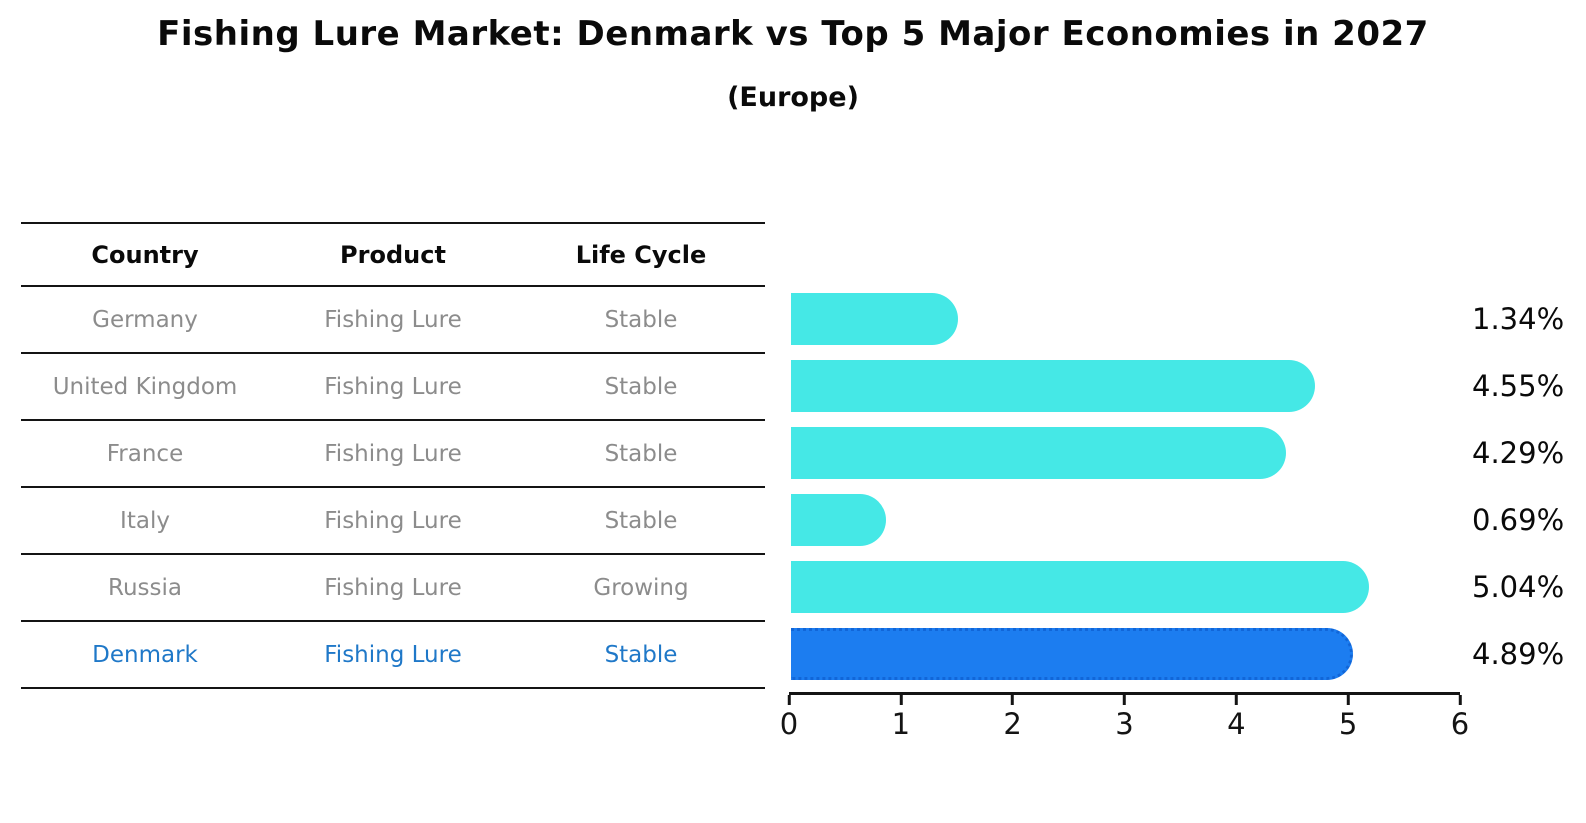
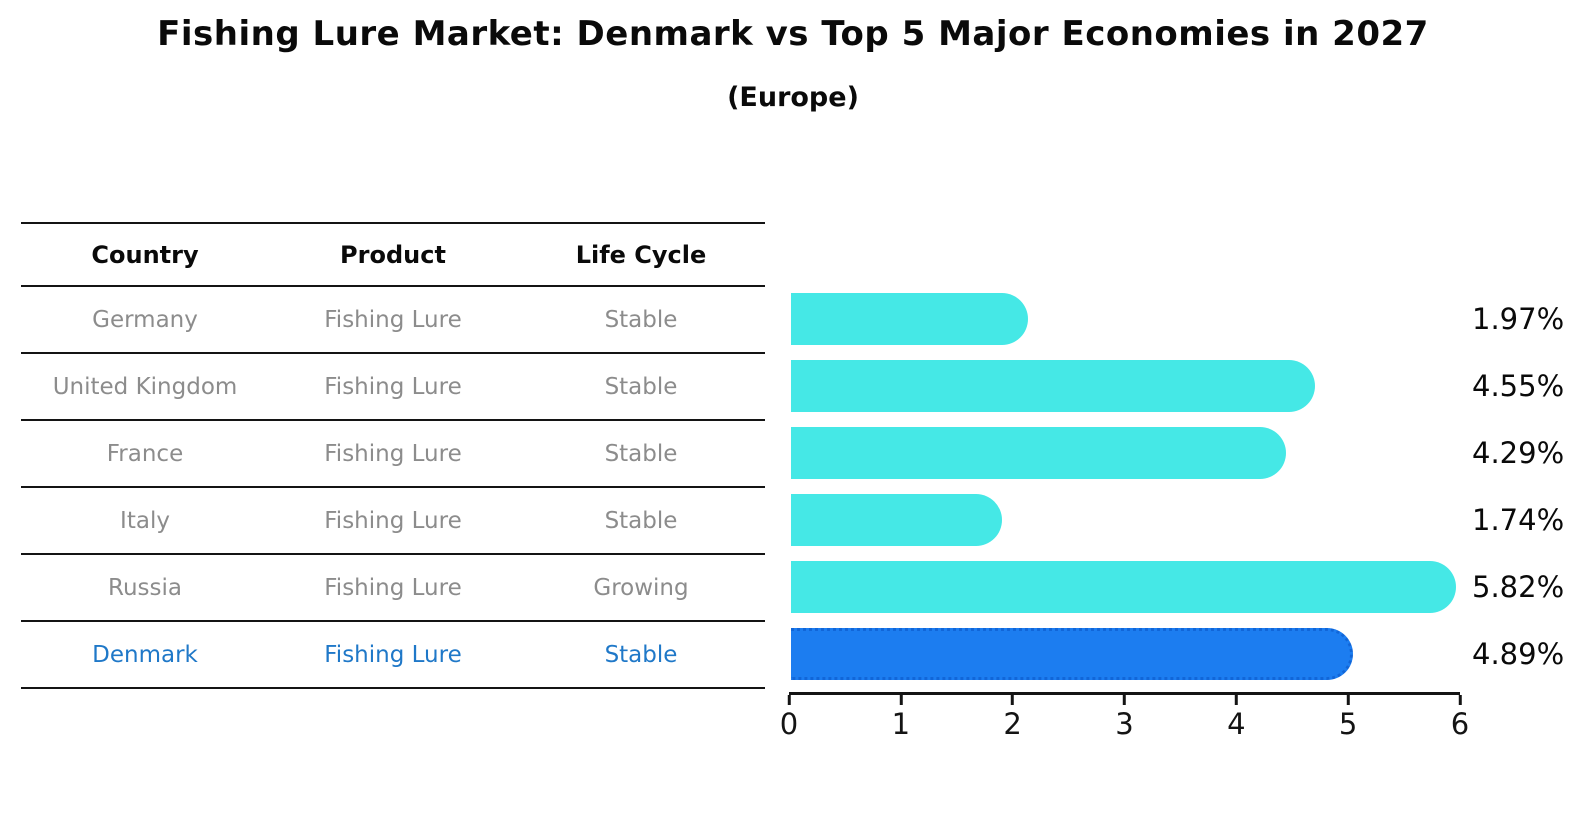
Germany: 1.34% -> 1.97%
Italy: 0.69% -> 1.74%
Russia: 5.04% -> 5.82%
